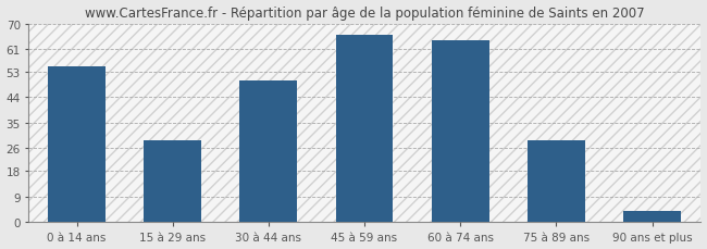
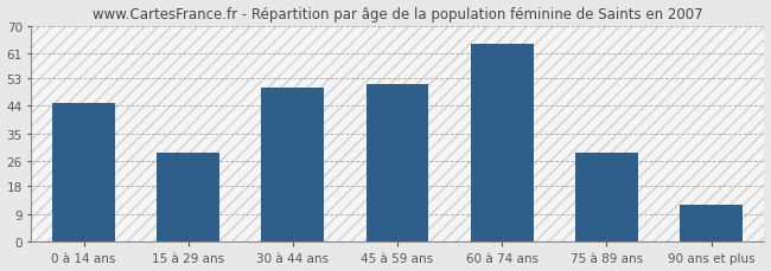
0 à 14 ans: 55 -> 45
45 à 59 ans: 66 -> 51
90 ans et plus: 4 -> 12
